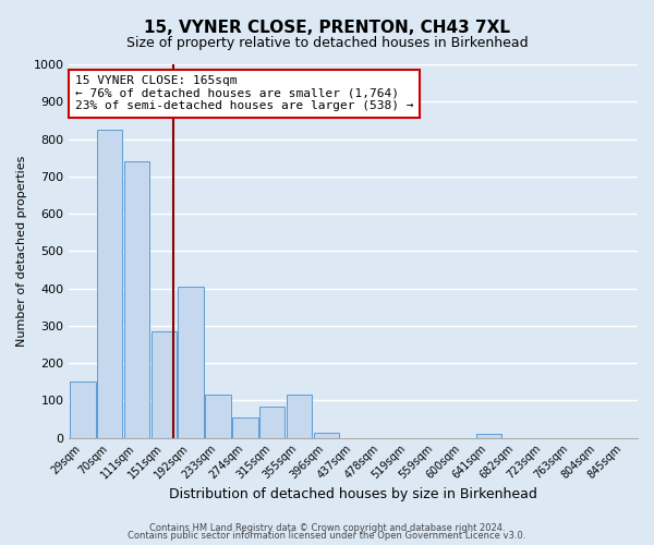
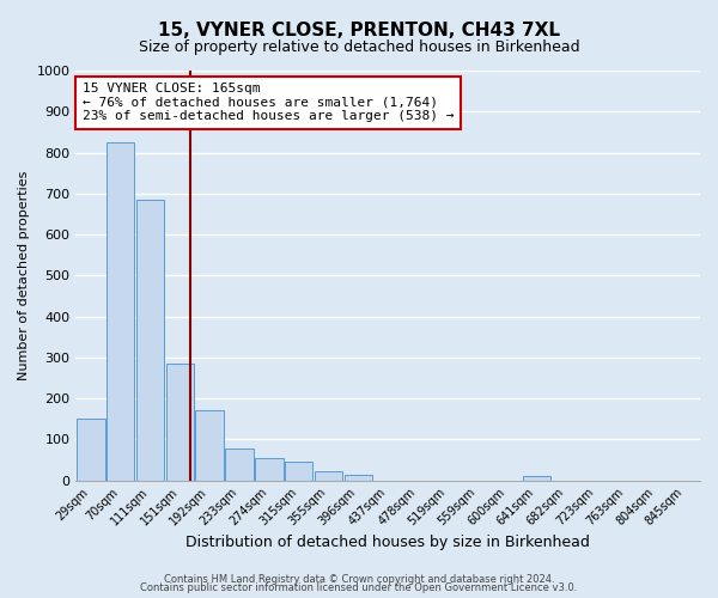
111sqm: 740 -> 685
192sqm: 405 -> 170
233sqm: 115 -> 78
315sqm: 85 -> 45
355sqm: 115 -> 22
